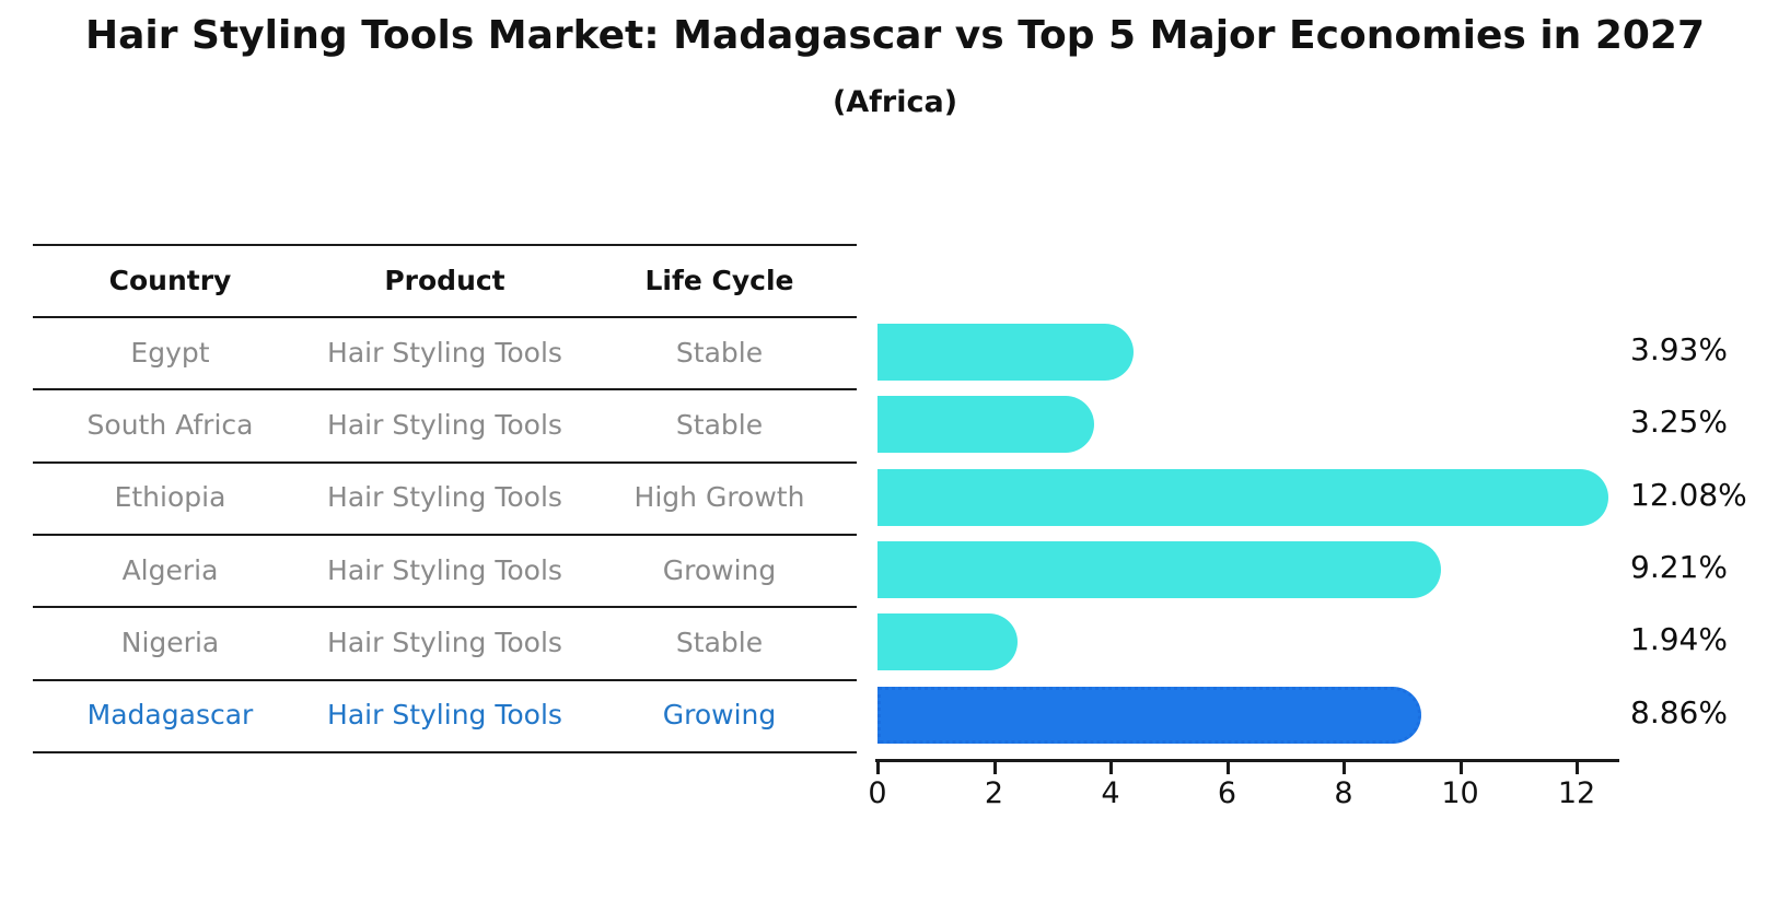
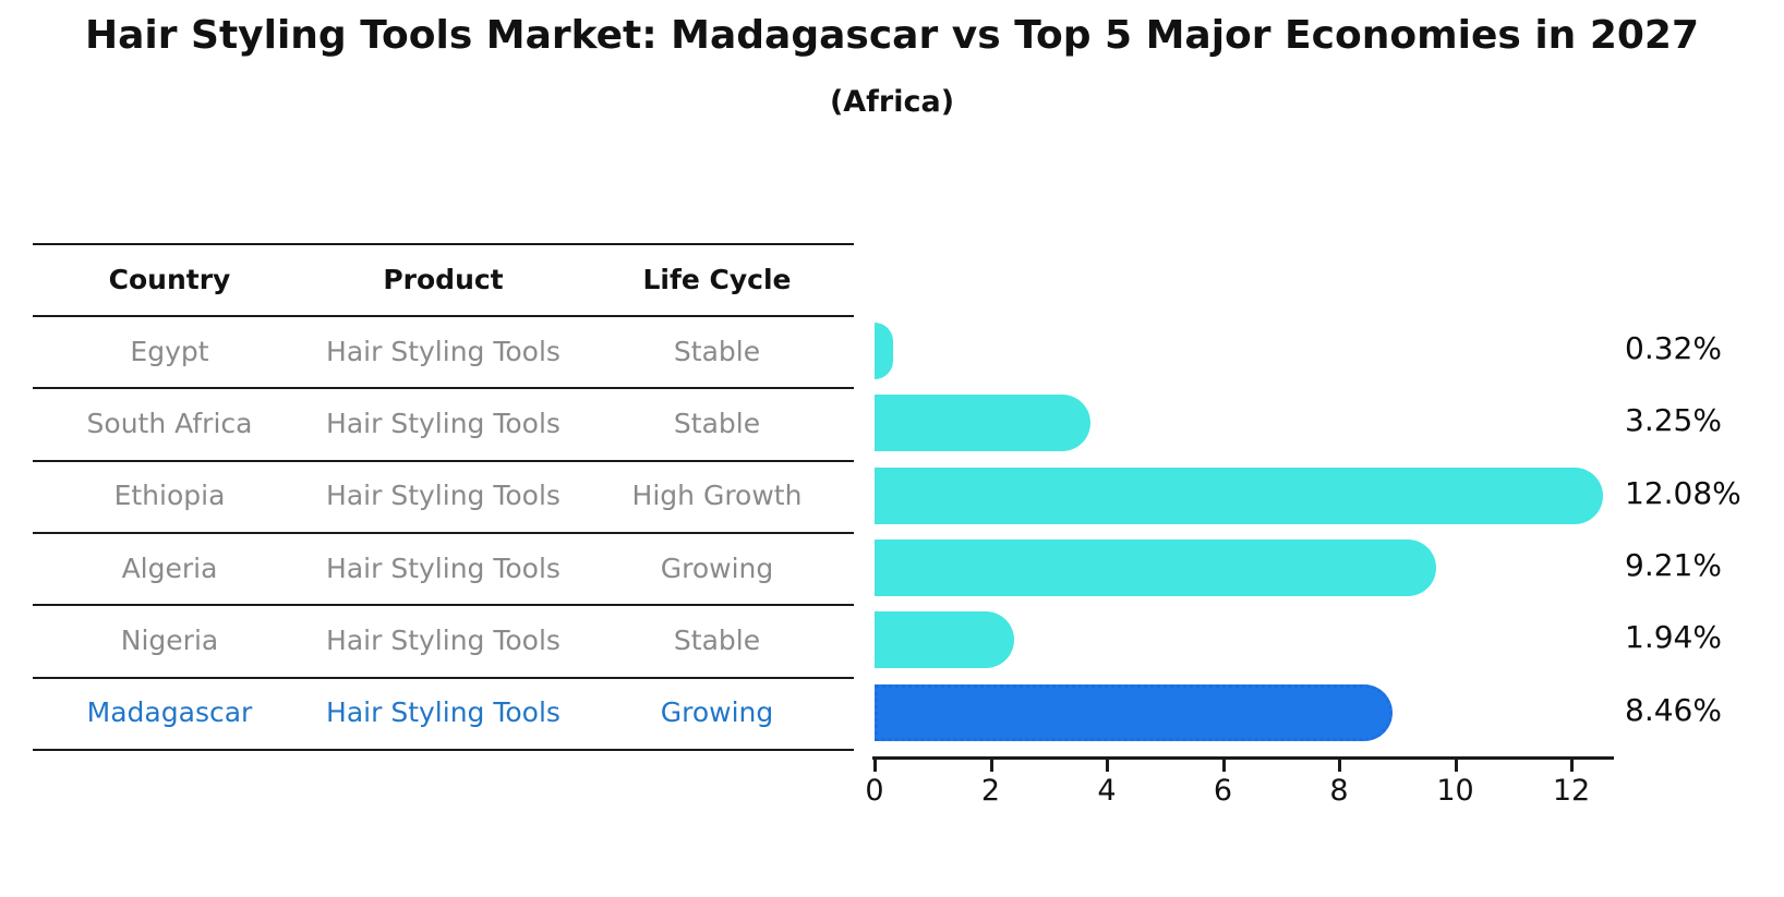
Egypt: 3.93% -> 0.32%
Madagascar: 8.86% -> 8.46%
